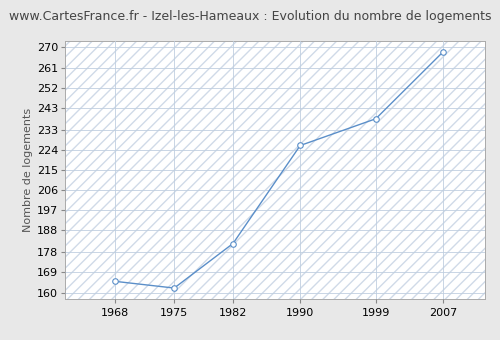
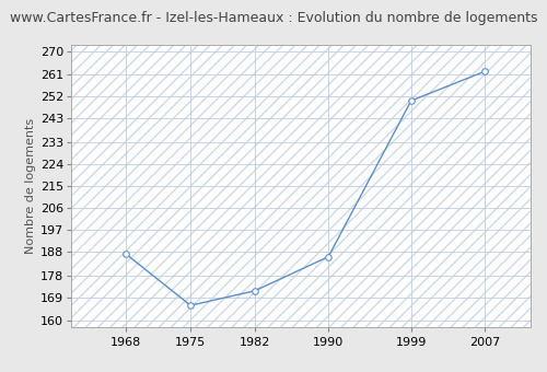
1968: 165 -> 187
1975: 162 -> 166
1982: 182 -> 172
1990: 226 -> 186
1999: 238 -> 250
2007: 268 -> 262
